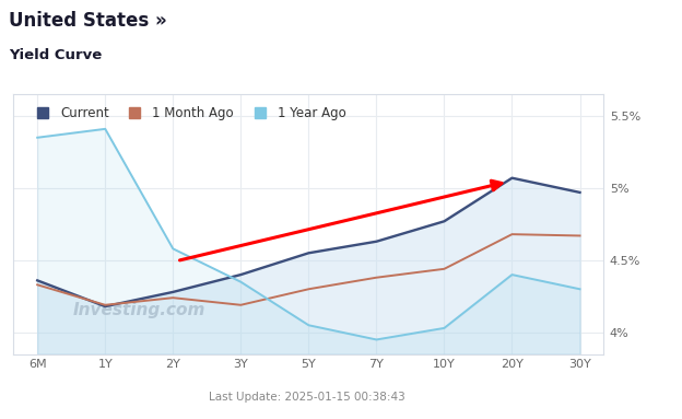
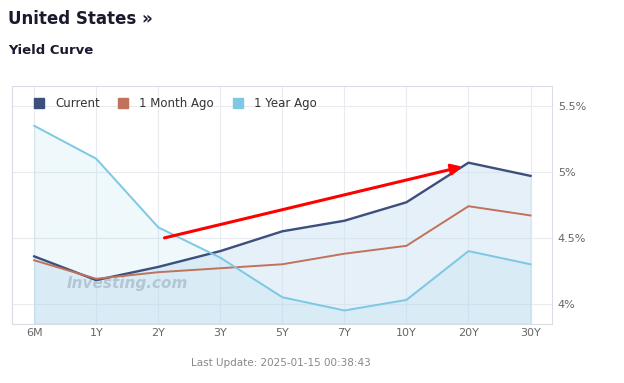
1 Year Ago/1Y: 5.41% -> 5.10%
1 Month Ago/3Y: 4.19% -> 4.27%
1 Month Ago/20Y: 4.68% -> 4.74%
